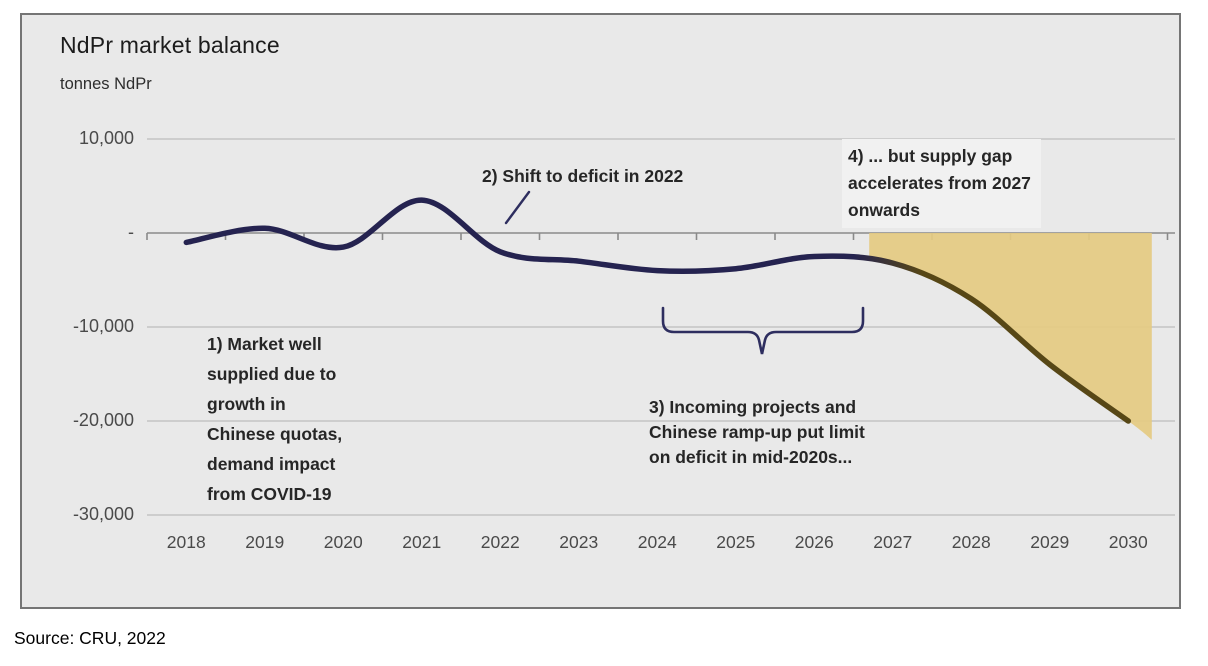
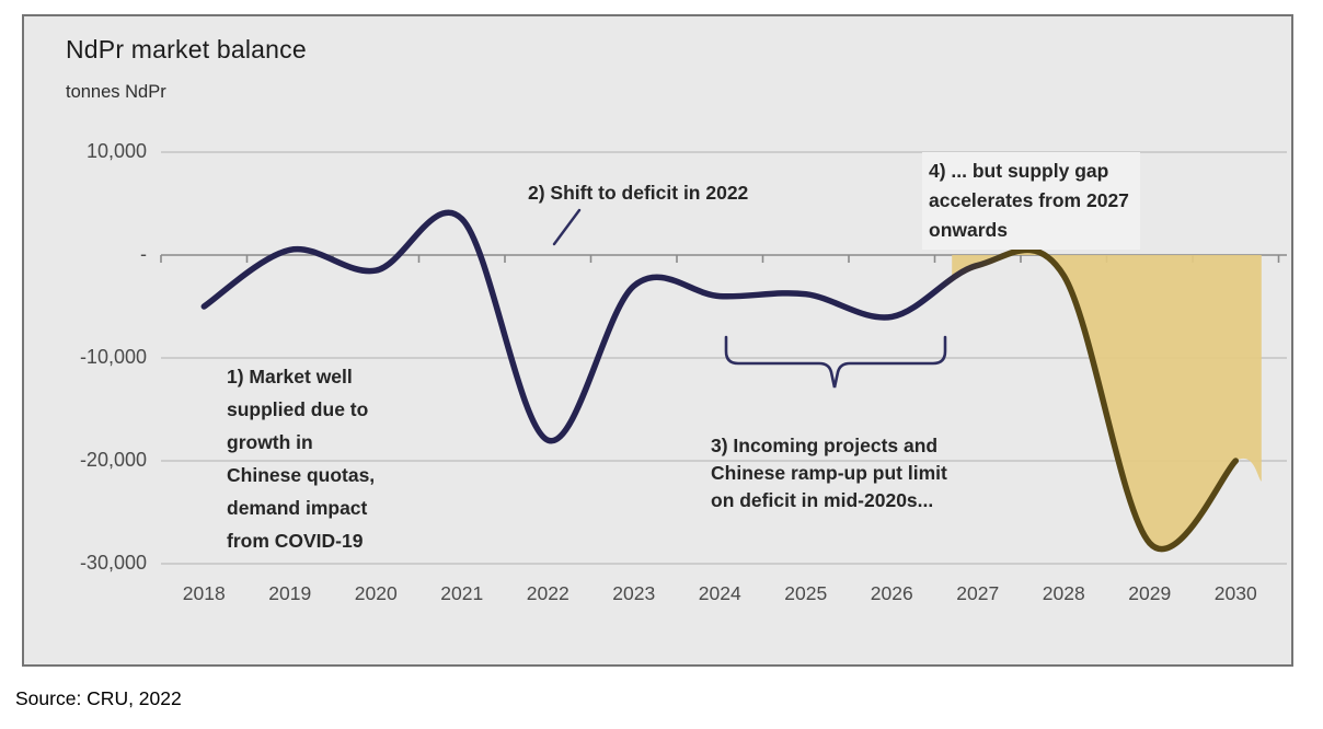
2018: -1000 -> -5000
2022: -2000 -> -18000
2026: -2000 -> -6000
2027: -3000 -> -1000
2028: -7000 -> -2000
2029: -14000 -> -28000
